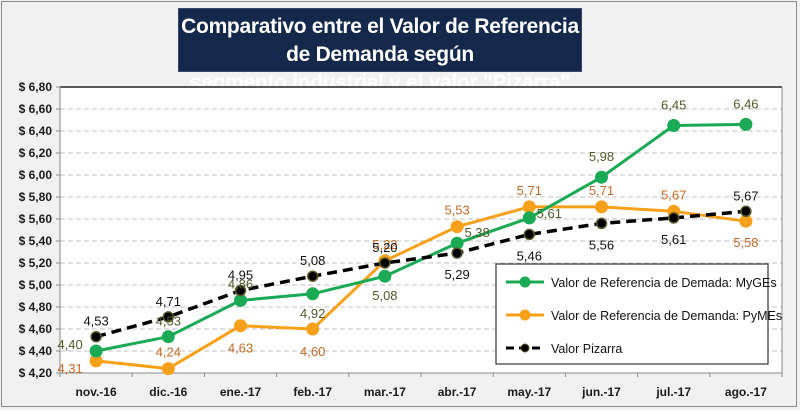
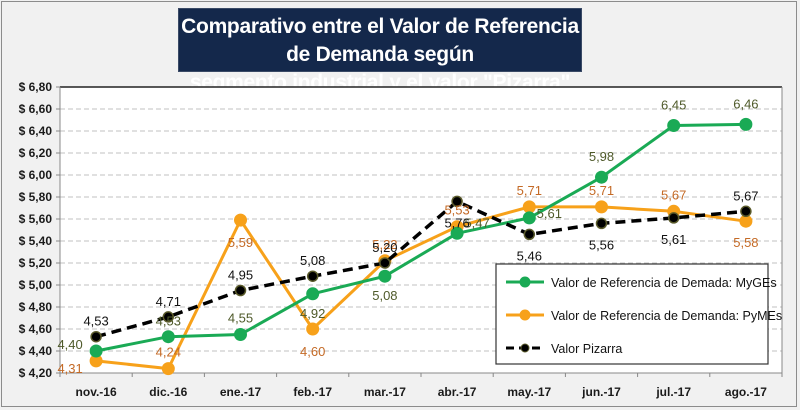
Valor de Referencia de Demada: MyGEs/ene.-17: 4,86 -> 4,55
Valor de Referencia de Demanda: PyMEs/ene.-17: 4,63 -> 5,59
Valor de Referencia de Demada: MyGEs/abr.-17: 5,38 -> 5,47
Valor Pizarra/abr.-17: 5,29 -> 5,76
